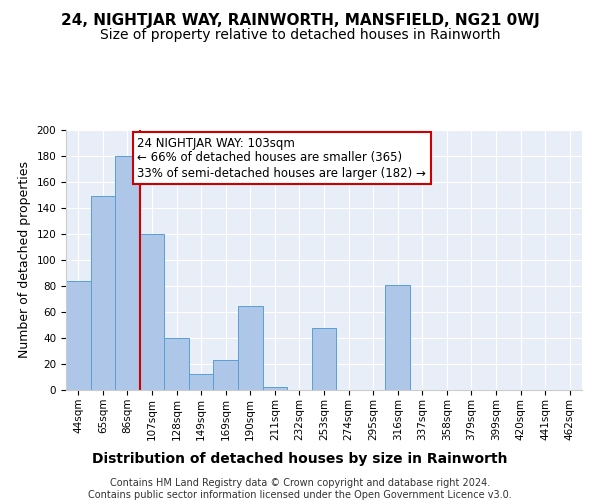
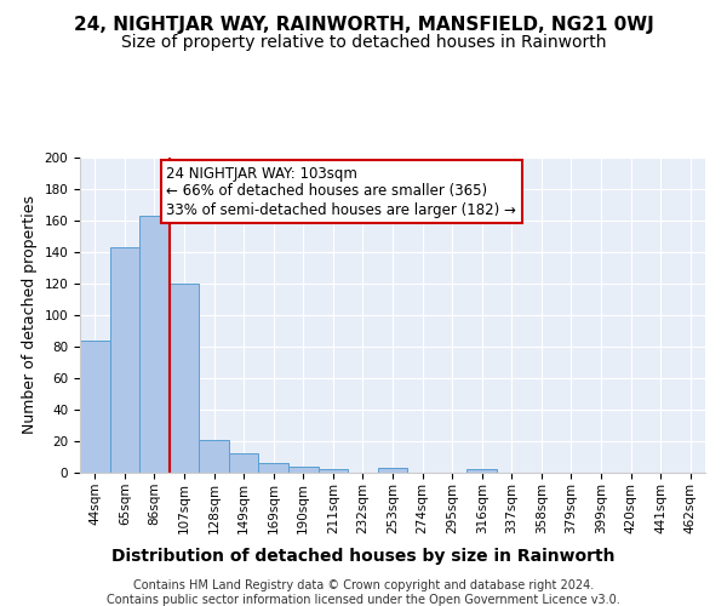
65sqm: 149 -> 143
86sqm: 180 -> 163
128sqm: 40 -> 21
169sqm: 23 -> 6
190sqm: 65 -> 4
253sqm: 48 -> 3
316sqm: 81 -> 2
